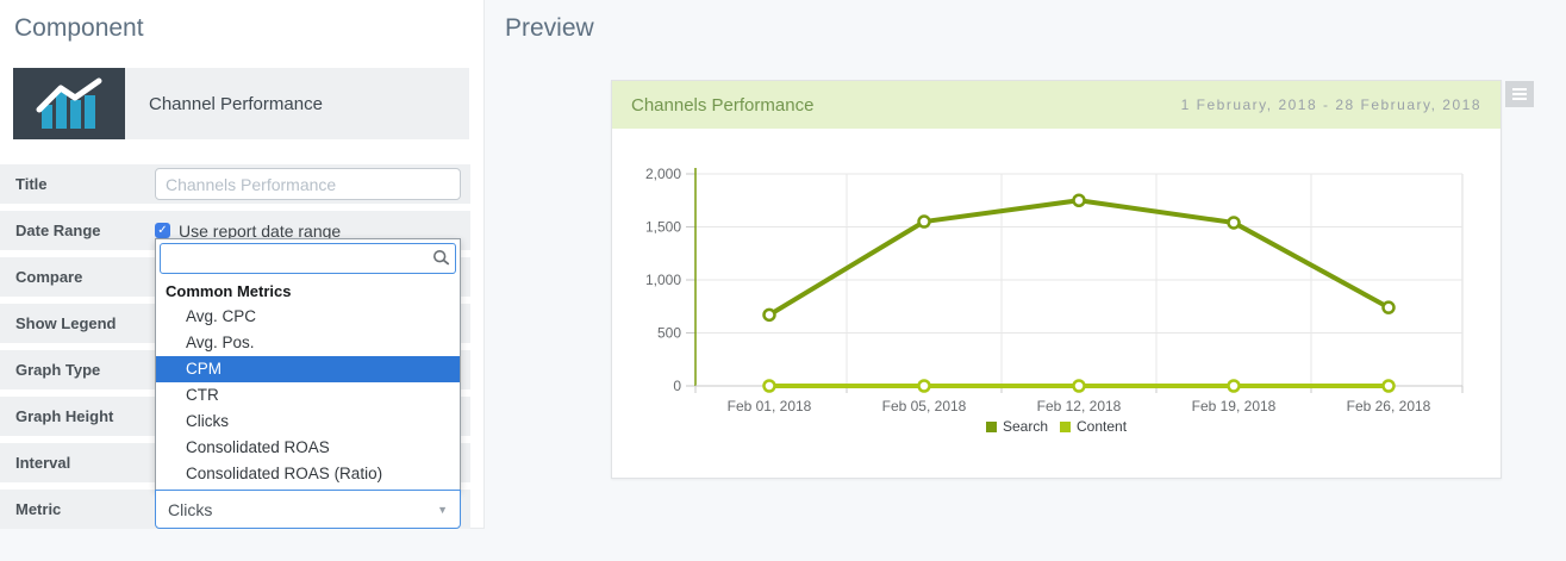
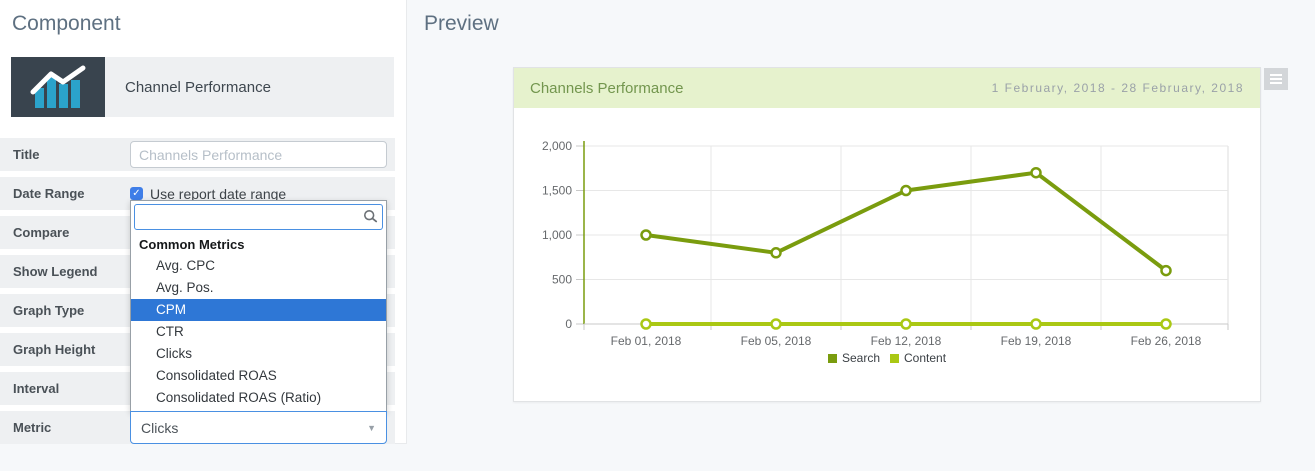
Search/Feb 01, 2018: 700 -> 1000
Search/Feb 05, 2018: 1600 -> 800
Search/Feb 12, 2018: 1800 -> 1500
Search/Feb 19, 2018: 1500 -> 1700
Search/Feb 26, 2018: 700 -> 600
